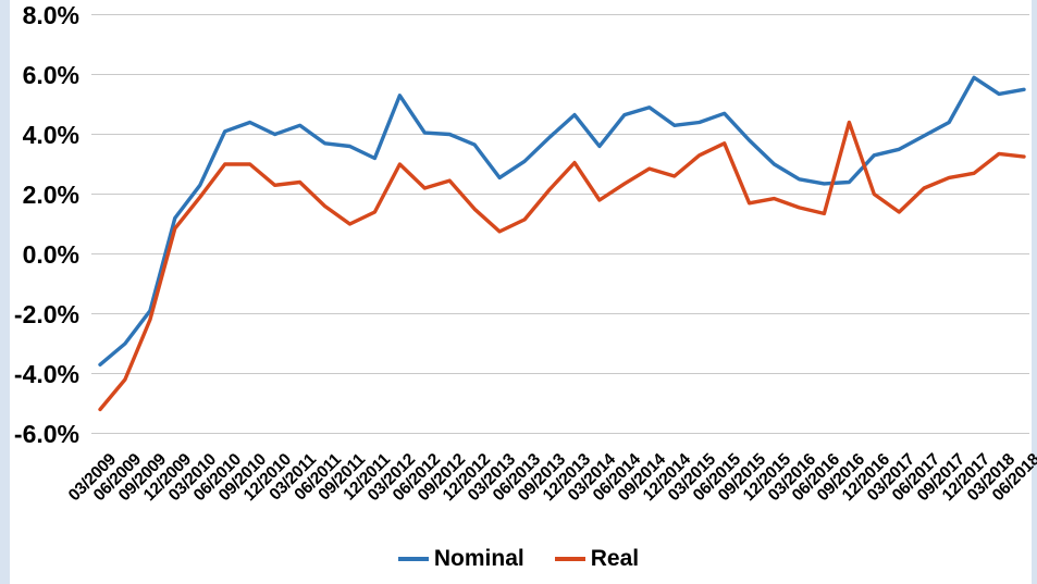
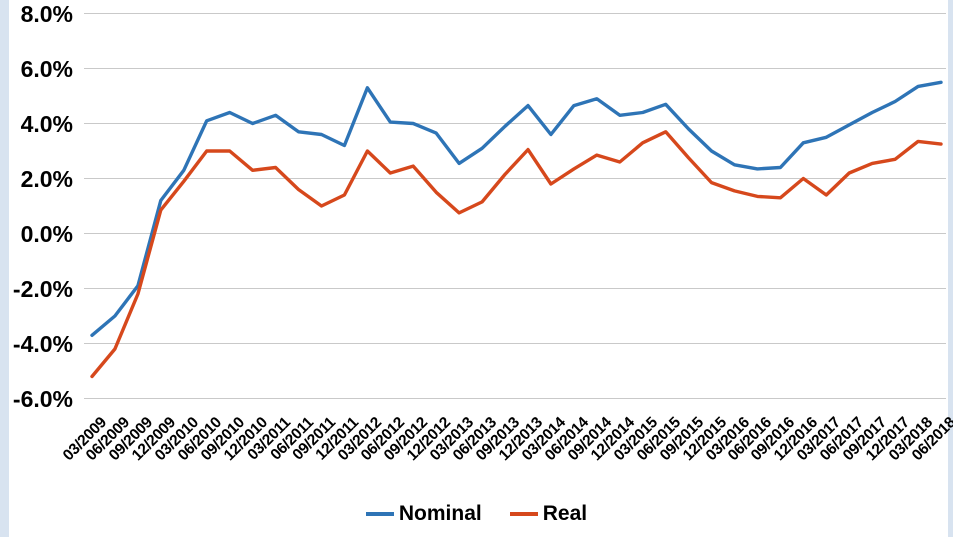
Real/09/2015: 1.7% -> 2.8%
Real/09/2016: 4.4% -> 1.3%
Nominal/12/2017: 5.9% -> 4.8%
